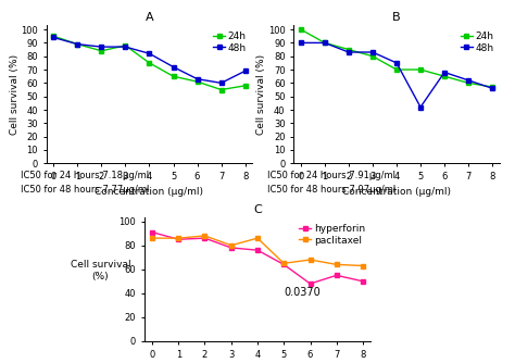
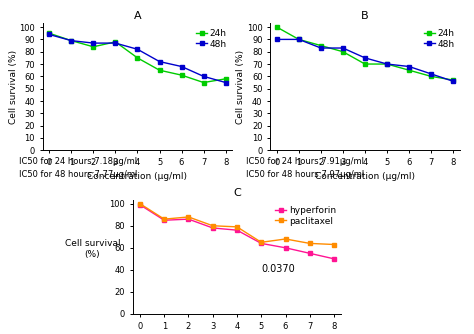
A/48h/6: 63 -> 68
A/48h/8: 69 -> 55
B/48h/5: 42 -> 70
C/hyperforin/0: 91 -> 99
C/paclitaxel/0: 86 -> 100
C/paclitaxel/4: 86 -> 79
C/hyperforin/6: 48 -> 60
